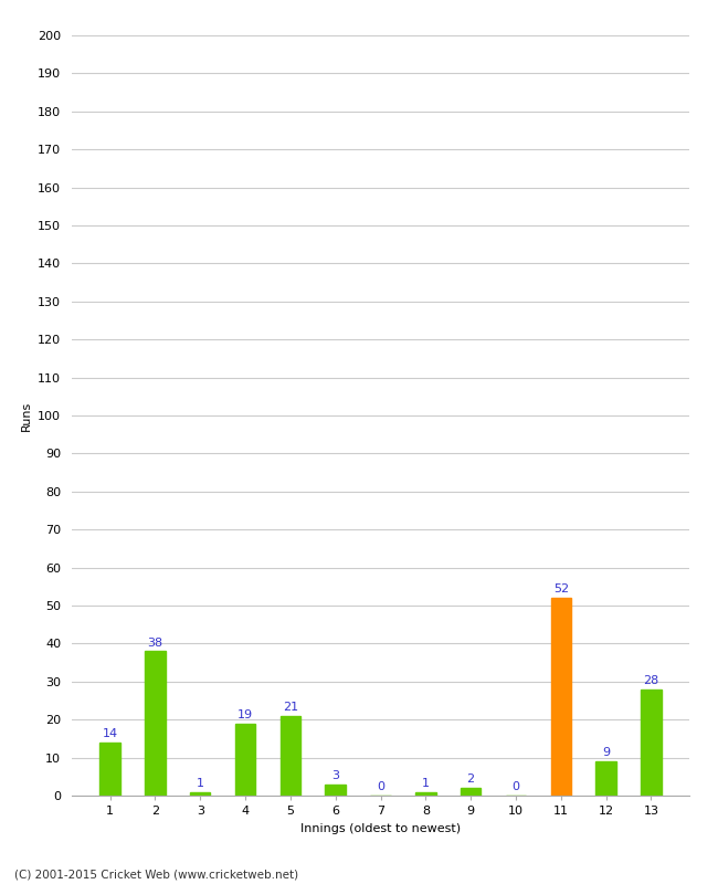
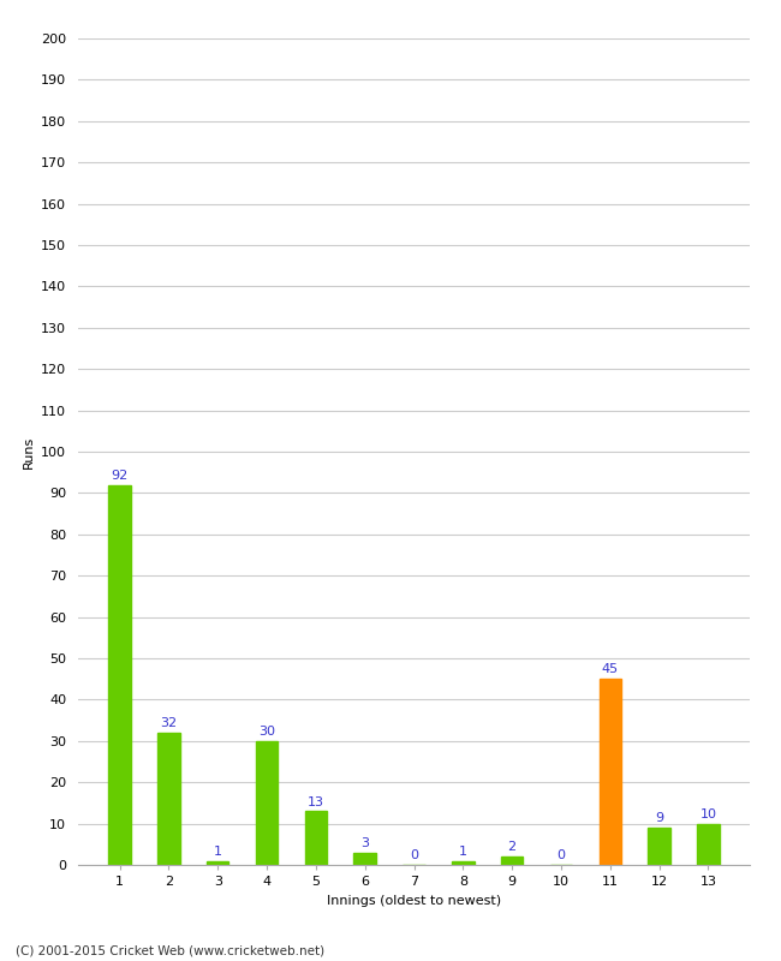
1: 14 -> 92
2: 38 -> 32
4: 19 -> 30
5: 21 -> 13
11: 52 -> 45
13: 28 -> 10
